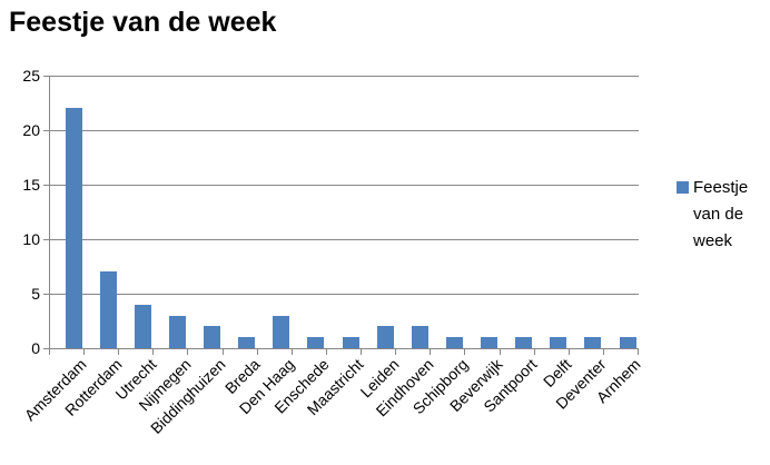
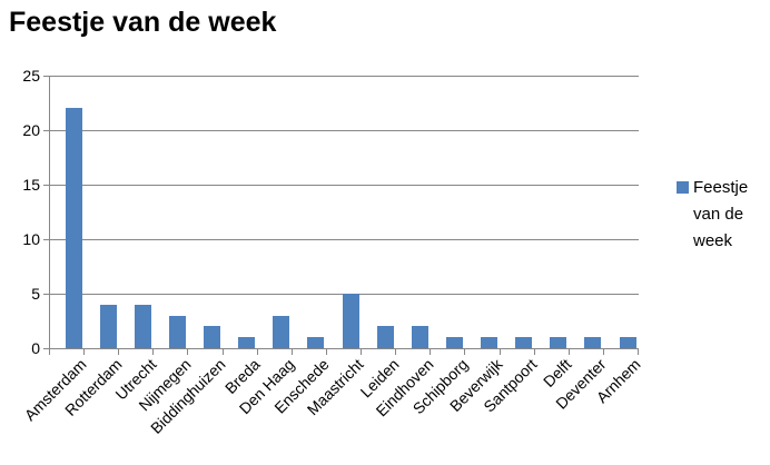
Rotterdam: 7 -> 4
Maastricht: 1 -> 5
